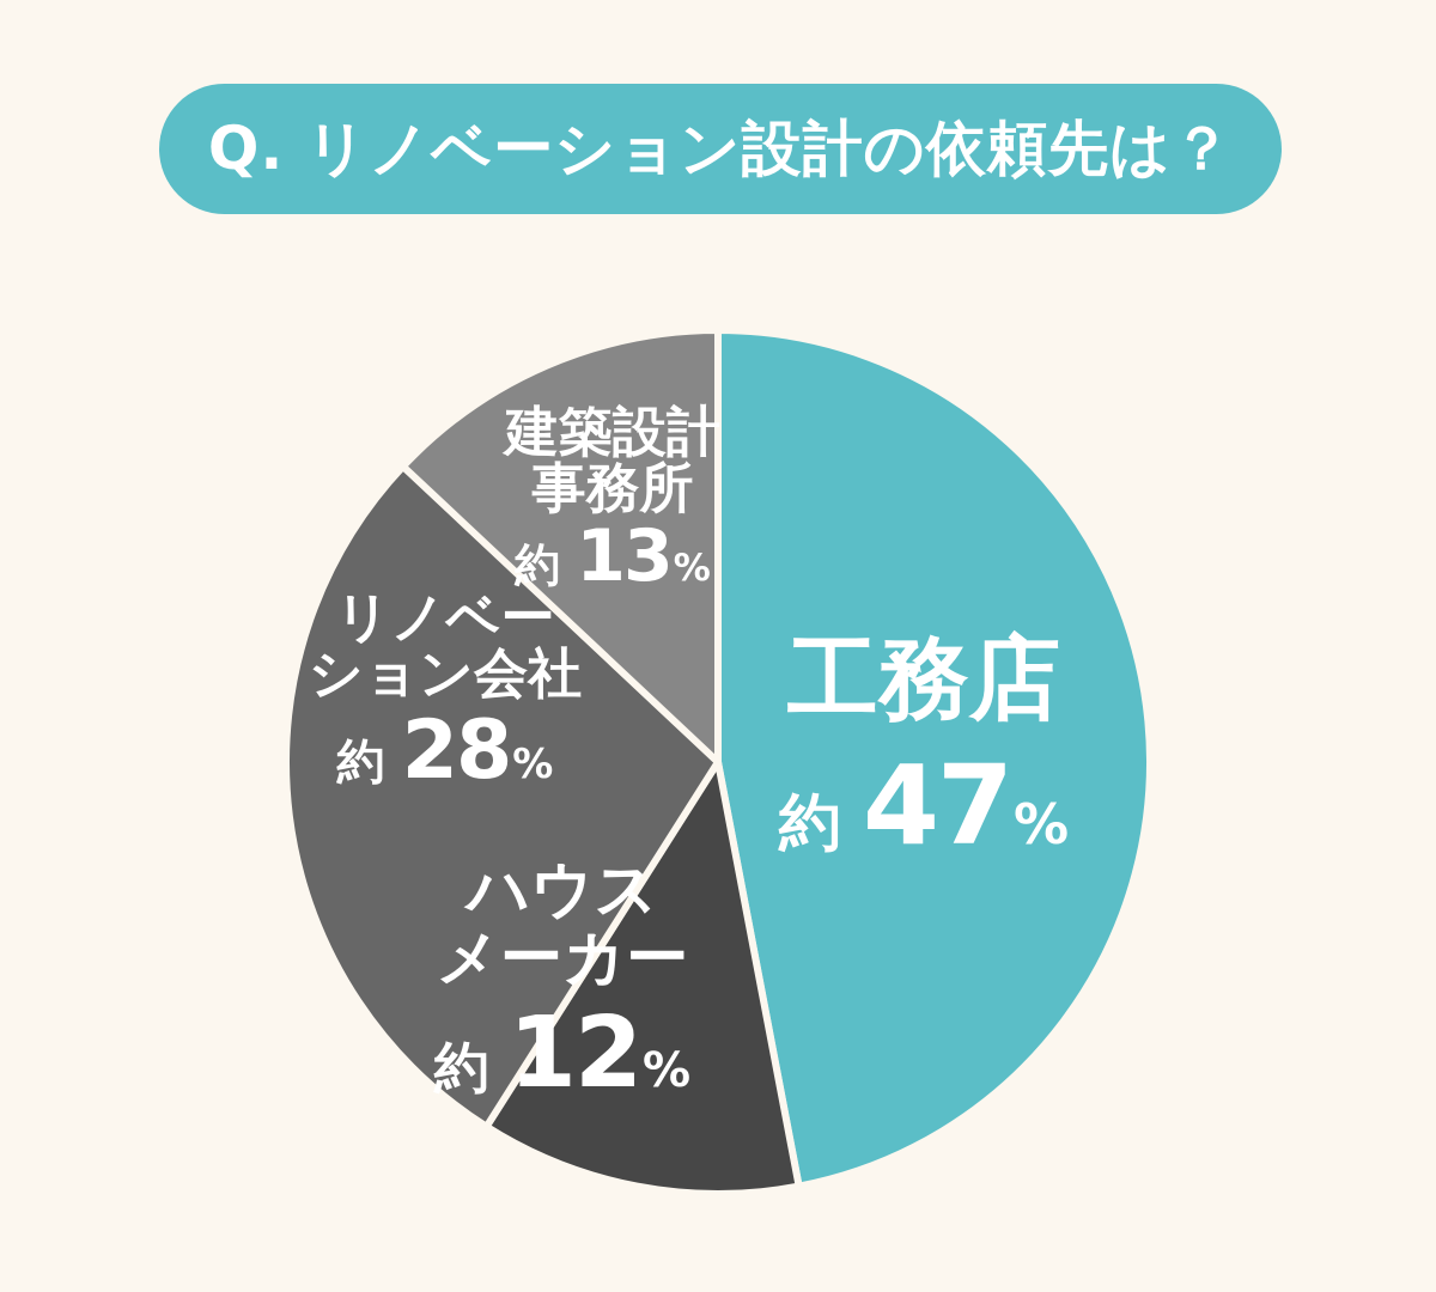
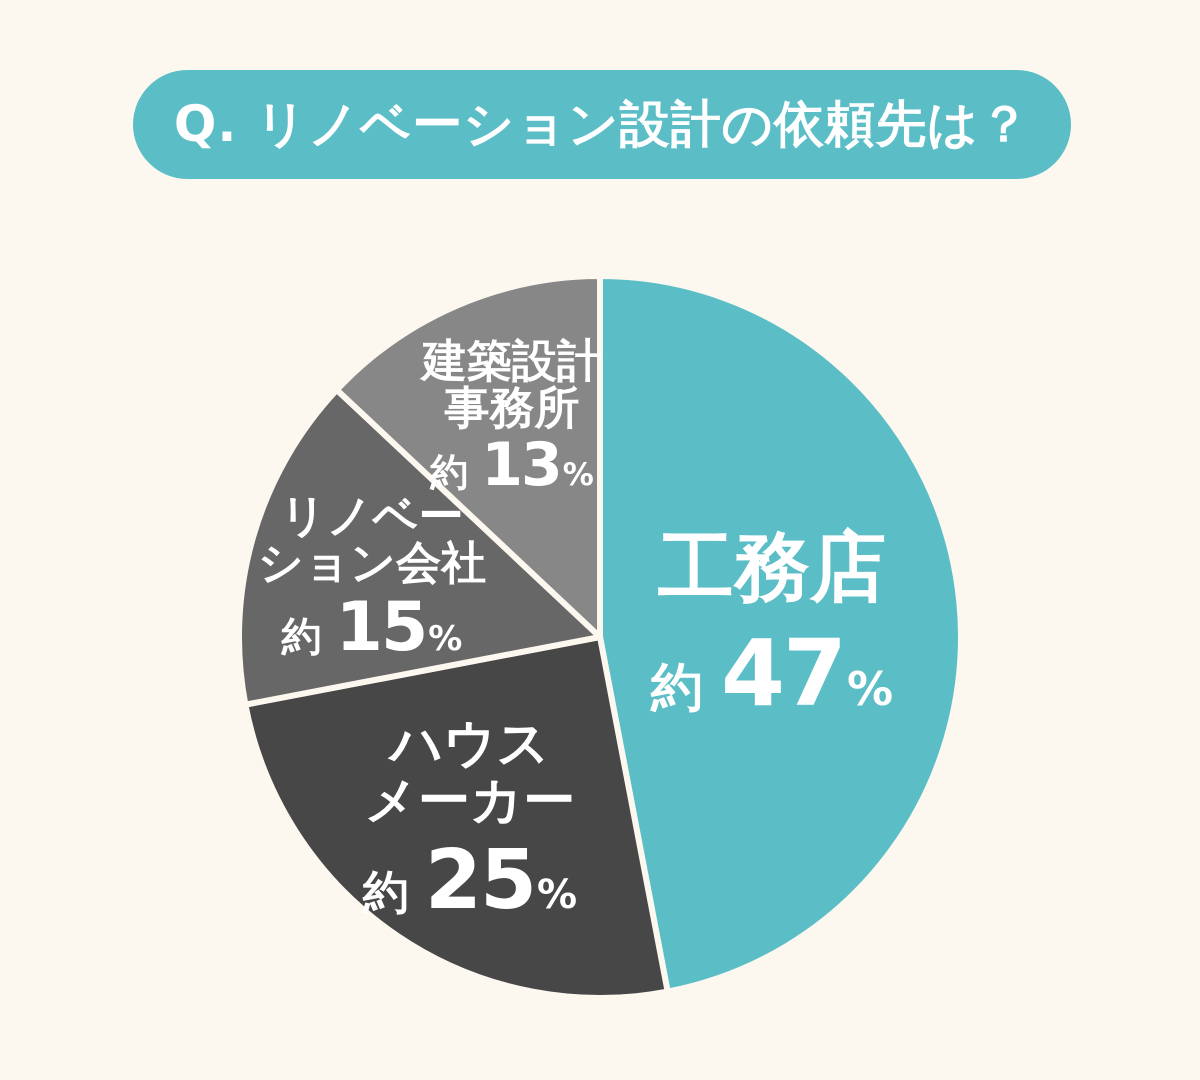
ハウスメーカー: 12 -> 25
リノベーション会社: 28 -> 15
